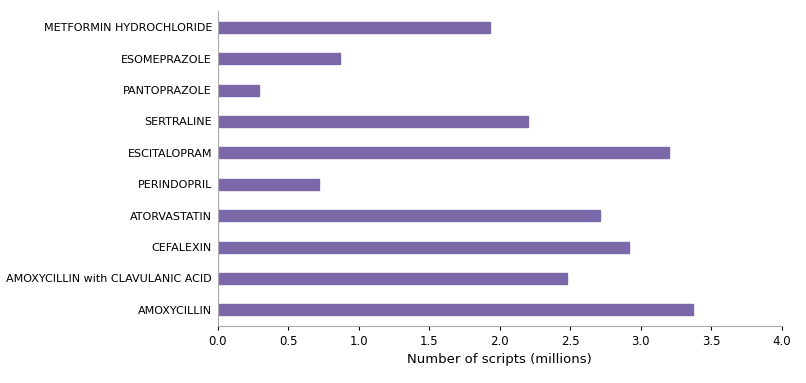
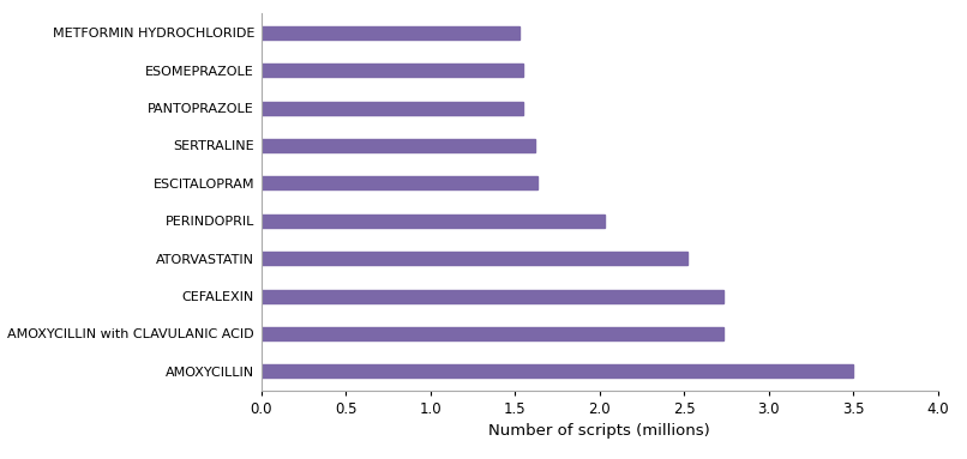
METFORMIN HYDROCHLORIDE: 1.93 -> 1.53
ESOMEPRAZOLE: 0.87 -> 1.55
PANTOPRAZOLE: 0.29 -> 1.55
SERTRALINE: 2.20 -> 1.62
ESCITALOPRAM: 3.20 -> 1.63
PERINDOPRIL: 0.72 -> 2.03
ATORVASTATIN: 2.71 -> 2.52
CEFALEXIN: 2.92 -> 2.73
AMOXYCILLIN with CLAVULANIC ACID: 2.48 -> 2.73
AMOXYCILLIN: 3.37 -> 3.50
